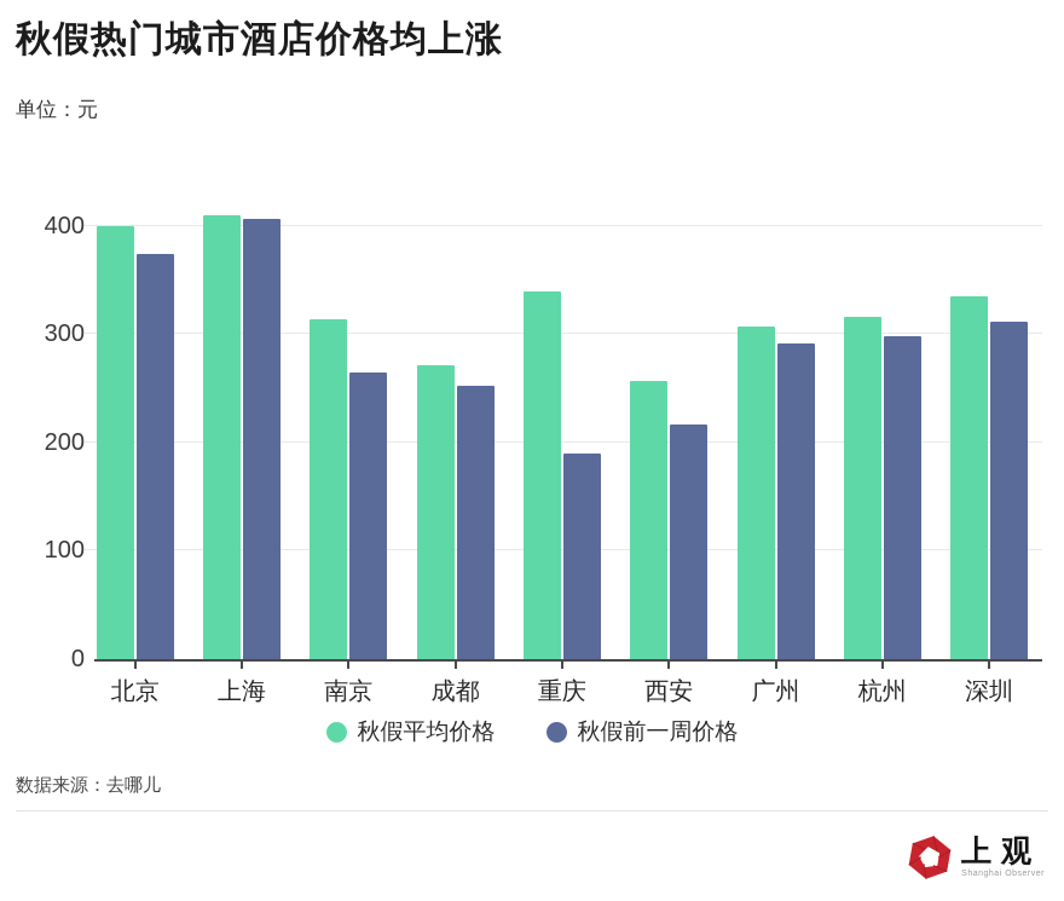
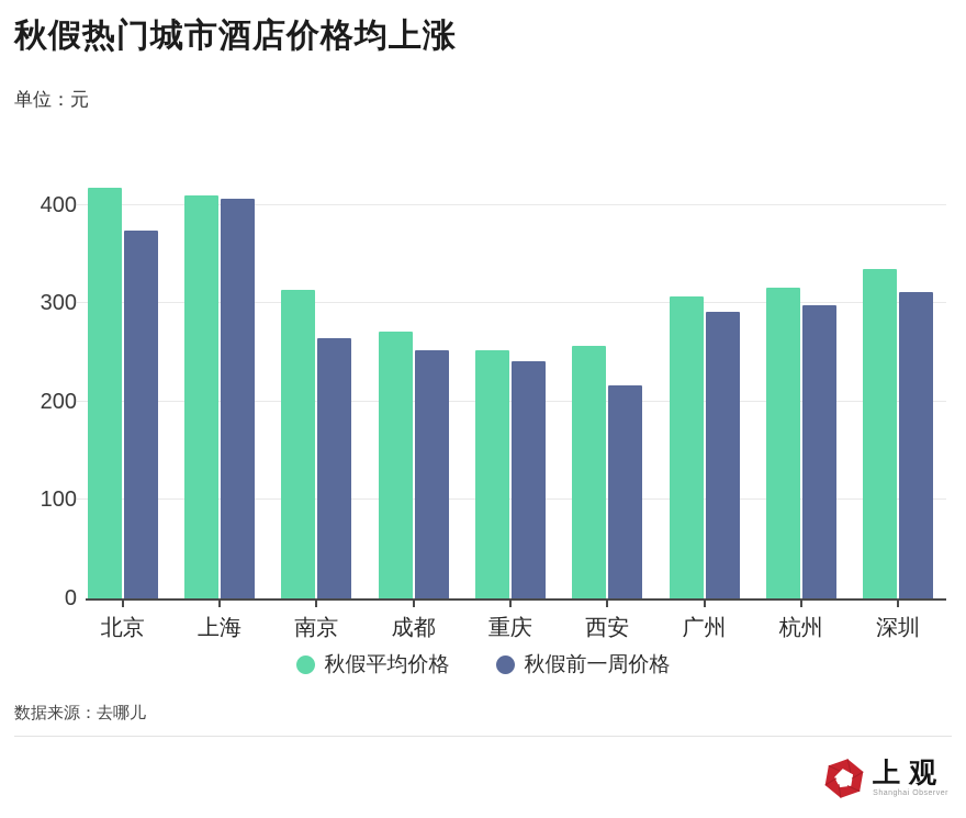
秋假平均价格/北京: 400 -> 420
秋假平均价格/重庆: 340 -> 250
秋假前一周价格/重庆: 190 -> 240
